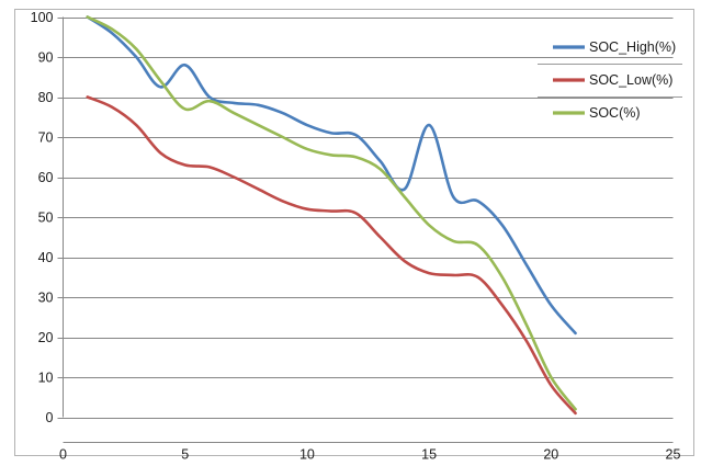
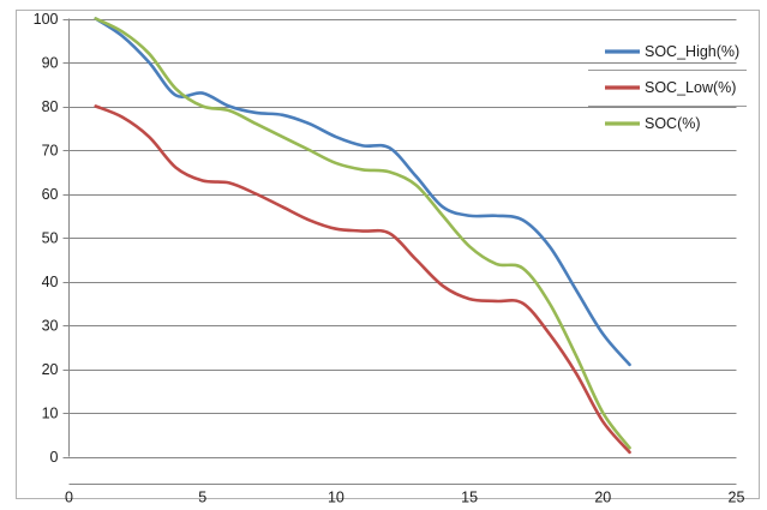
SOC_High(%)/5: 88 -> 83
SOC(%)/5: 77 -> 80
SOC_High(%)/15: 73 -> 55
